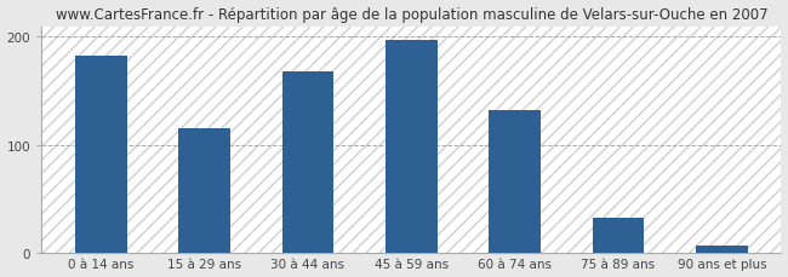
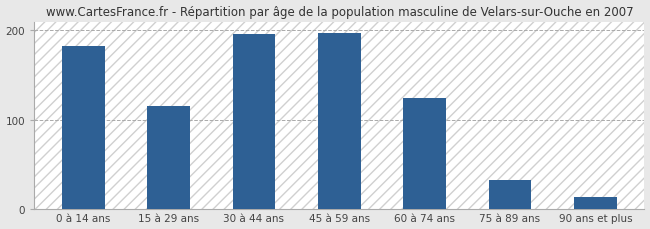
30 à 44 ans: 168 -> 196
60 à 74 ans: 132 -> 124
90 ans et plus: 7 -> 14
